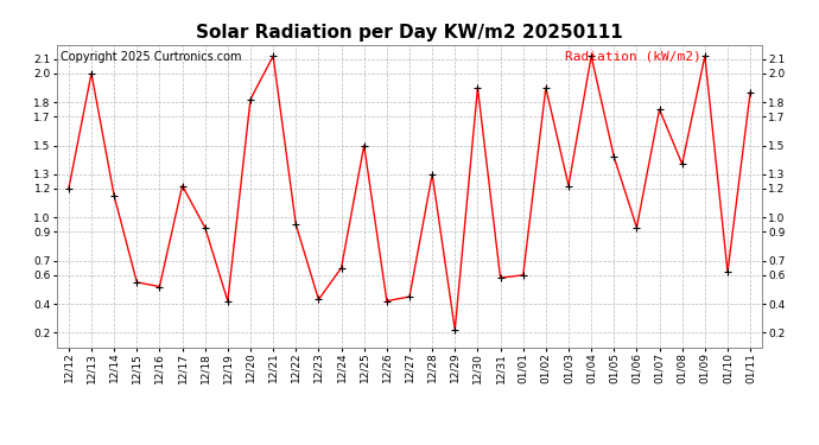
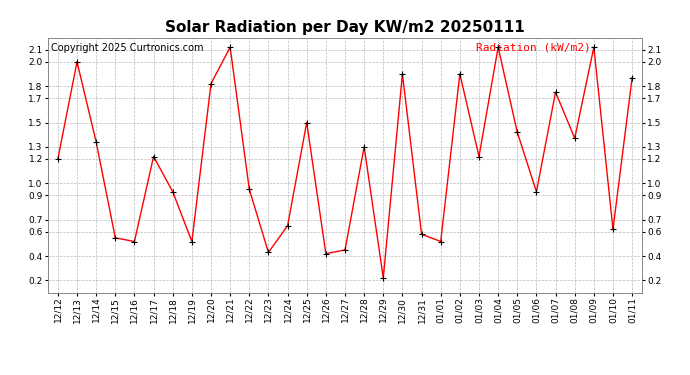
12/14: 1.15 -> 1.34
12/19: 0.42 -> 0.52
01/01: 0.60 -> 0.52
